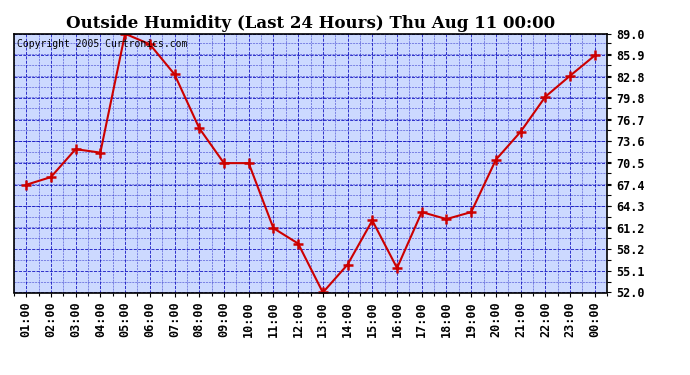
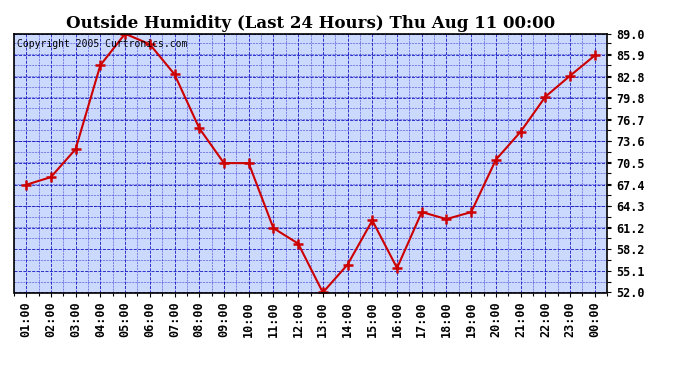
04:00: 72.0 -> 84.5
